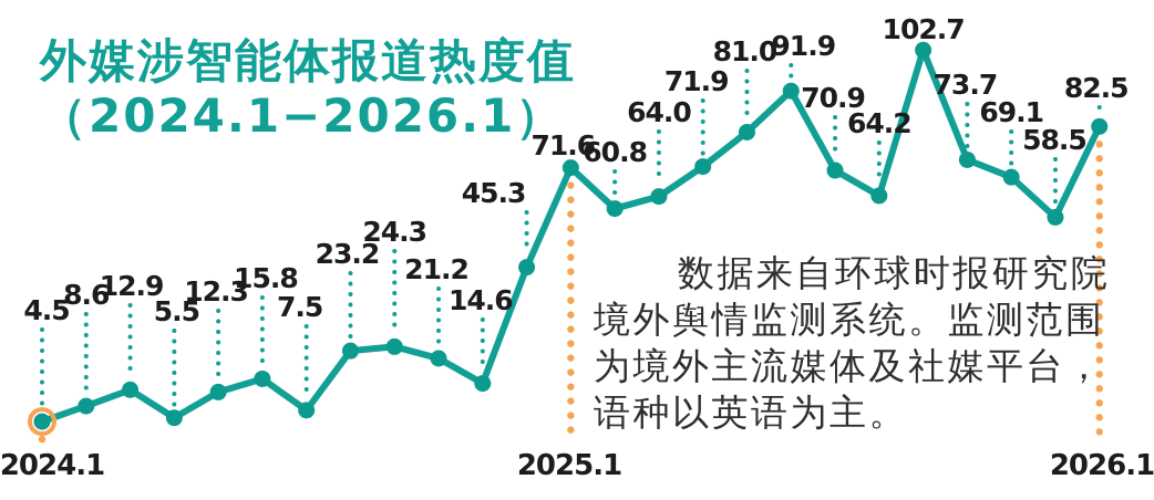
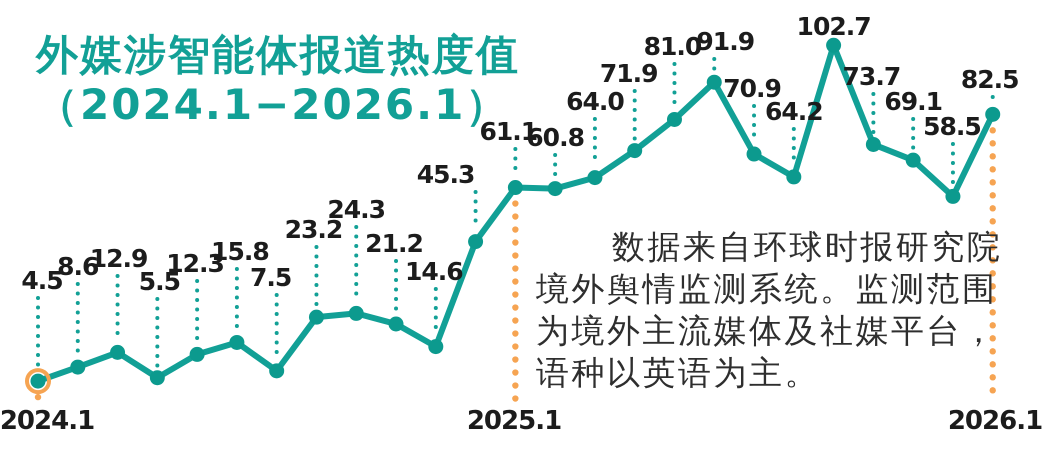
2025.1: 71.6 -> 61.1
